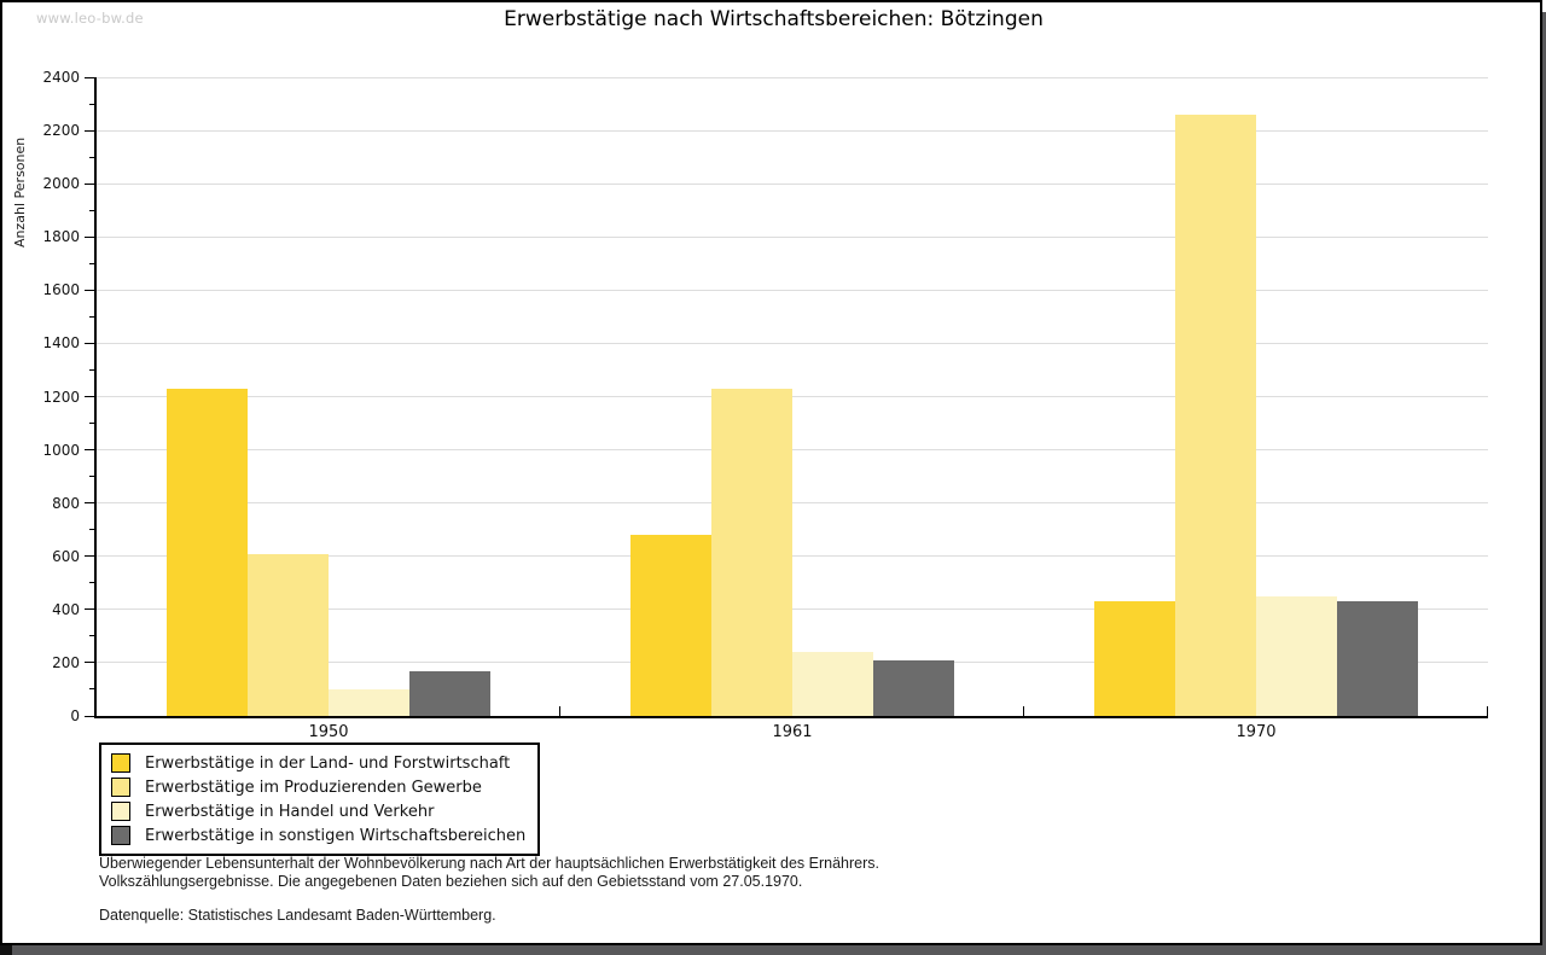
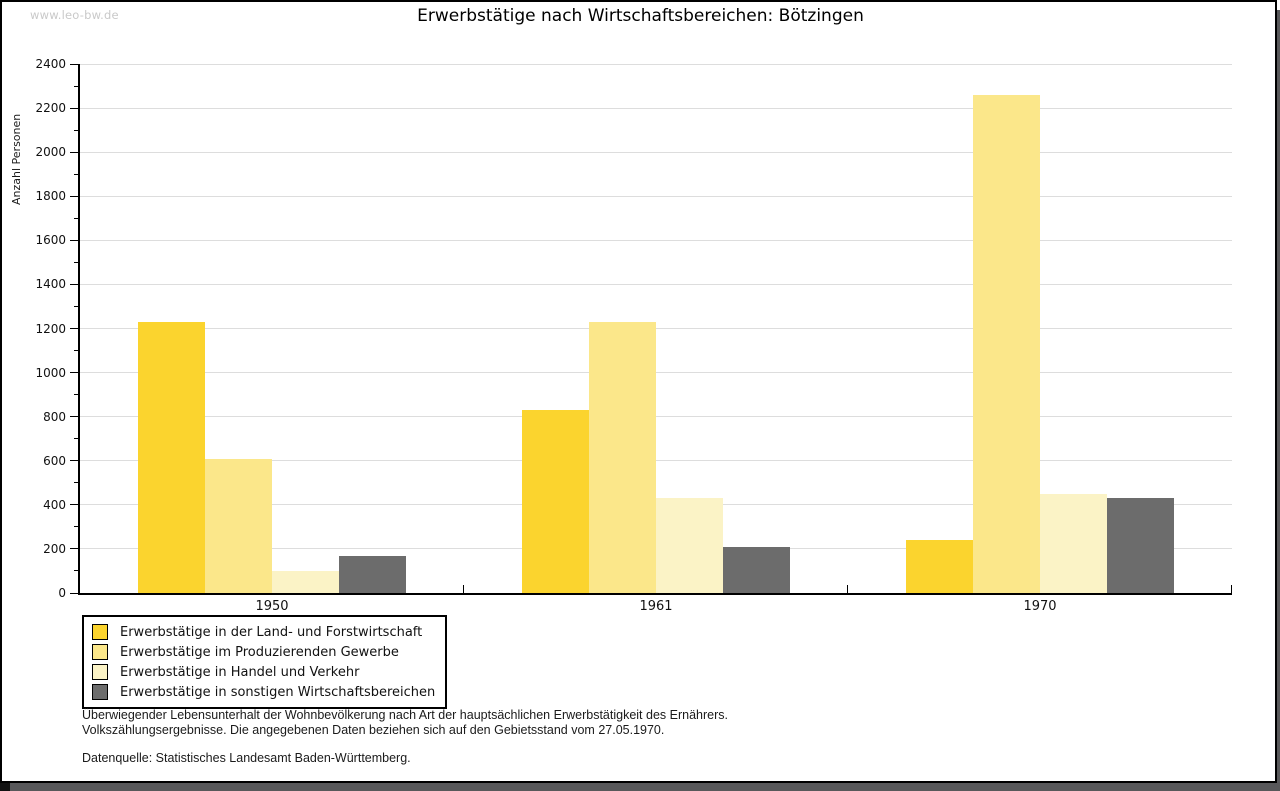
Erwerbstätige in der Land- und Forstwirtschaft/1961: 680 -> 830
Erwerbstätige in Handel und Verkehr/1961: 240 -> 430
Erwerbstätige in der Land- und Forstwirtschaft/1970: 430 -> 240
